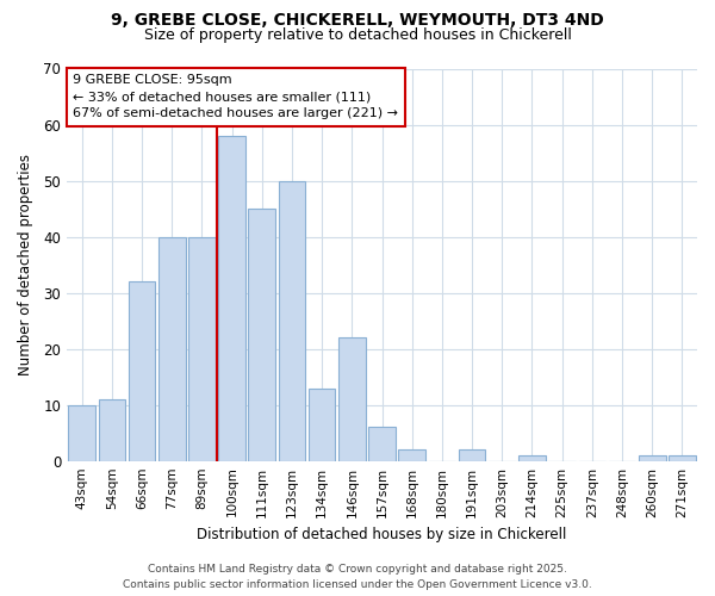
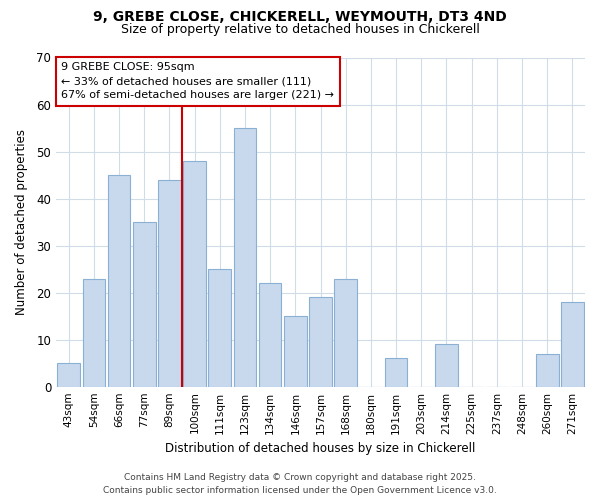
43sqm: 10 -> 5
54sqm: 11 -> 23
66sqm: 32 -> 45
77sqm: 40 -> 35
89sqm: 40 -> 44
100sqm: 58 -> 48
111sqm: 45 -> 25
123sqm: 50 -> 55
134sqm: 13 -> 22
146sqm: 22 -> 15
157sqm: 6 -> 19
168sqm: 2 -> 23
191sqm: 2 -> 6
214sqm: 1 -> 9
260sqm: 1 -> 7
271sqm: 1 -> 18
